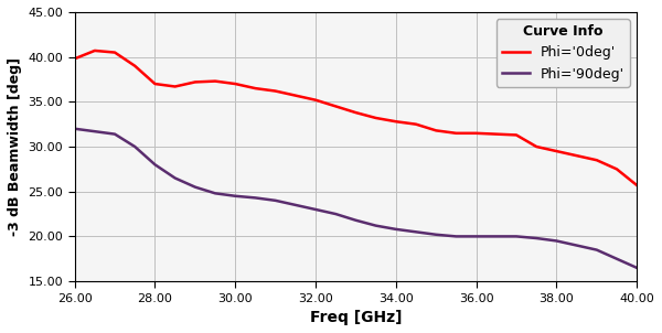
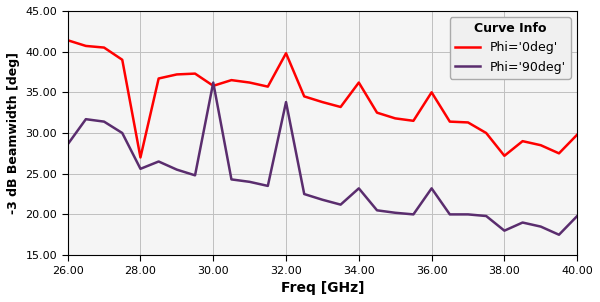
Phi='0deg'/26.00: 39.8 -> 41.4
Phi='90deg'/26.00: 32.0 -> 28.6
Phi='0deg'/28.00: 37.0 -> 27.0
Phi='90deg'/28.00: 28.0 -> 25.6
Phi='0deg'/30.00: 37.0 -> 35.8
Phi='90deg'/30.00: 24.5 -> 36.2
Phi='0deg'/32.00: 35.2 -> 39.8
Phi='90deg'/32.00: 23.0 -> 33.8
Phi='0deg'/34.00: 32.8 -> 36.2
Phi='90deg'/34.00: 20.8 -> 23.2
Phi='0deg'/36.00: 31.5 -> 35.0
Phi='90deg'/36.00: 20.0 -> 23.2
Phi='0deg'/38.00: 29.5 -> 27.2
Phi='90deg'/38.00: 19.5 -> 18.0
Phi='0deg'/40.00: 25.7 -> 29.8
Phi='90deg'/40.00: 16.5 -> 19.8
